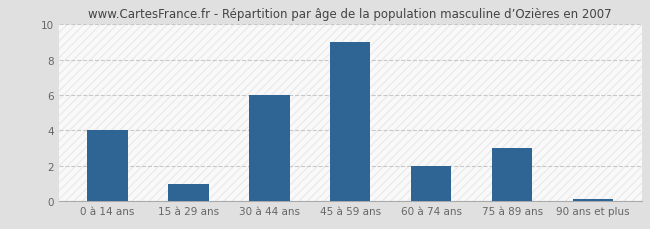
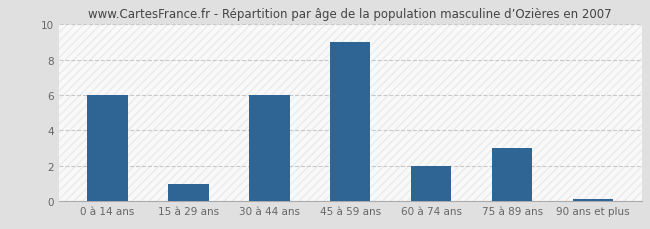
0 à 14 ans: 4.0 -> 6.0
